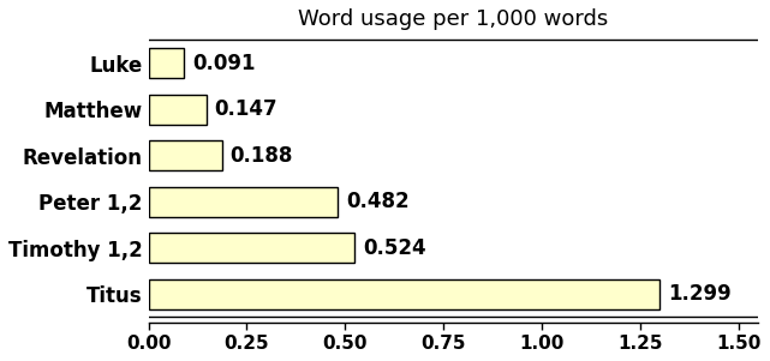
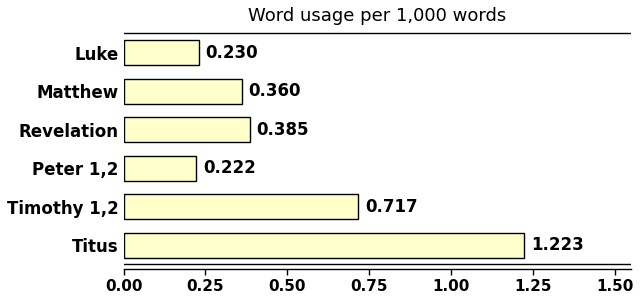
Luke: 0.091 -> 0.230
Matthew: 0.147 -> 0.360
Revelation: 0.188 -> 0.385
Peter 1,2: 0.482 -> 0.222
Timothy 1,2: 0.524 -> 0.717
Titus: 1.299 -> 1.223
